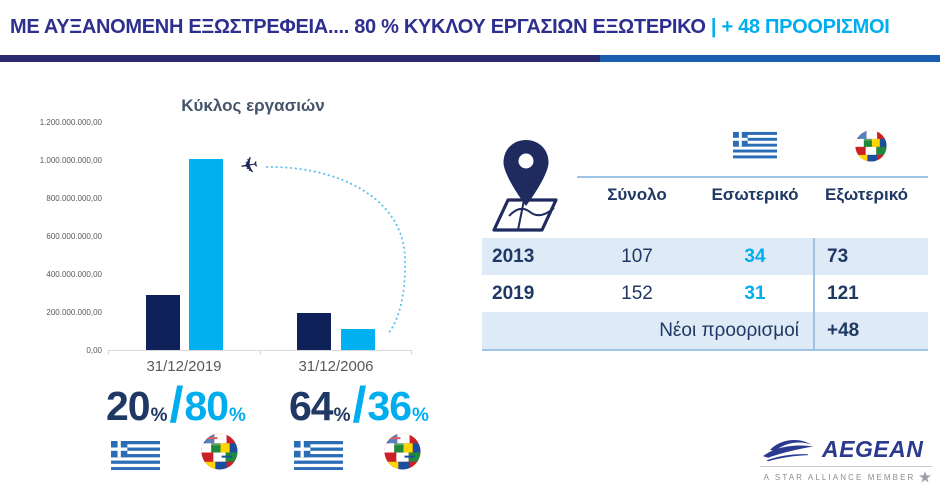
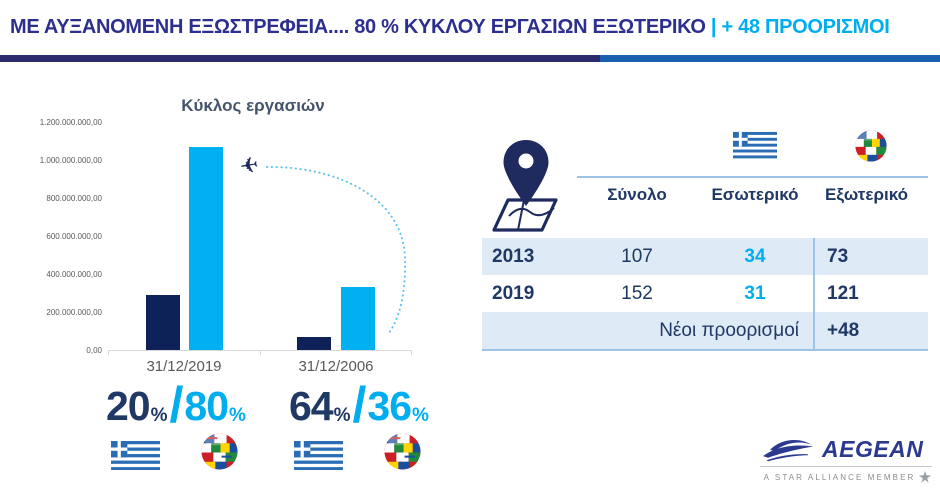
Εξωτερικό/31/12/2019: 1000000000 -> 1070000000
Εσωτερικό/31/12/2006: 200000000 -> 70000000
Εξωτερικό/31/12/2006: 110000000 -> 330000000
